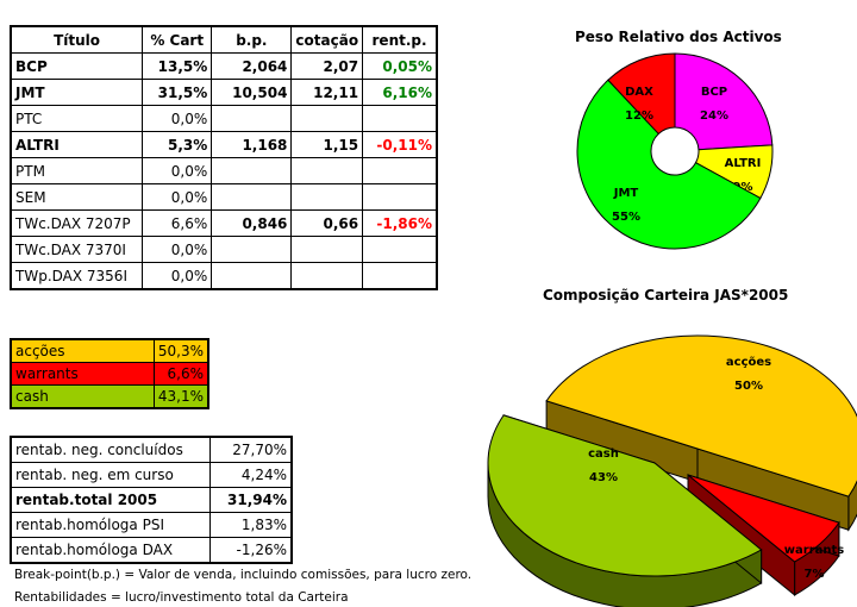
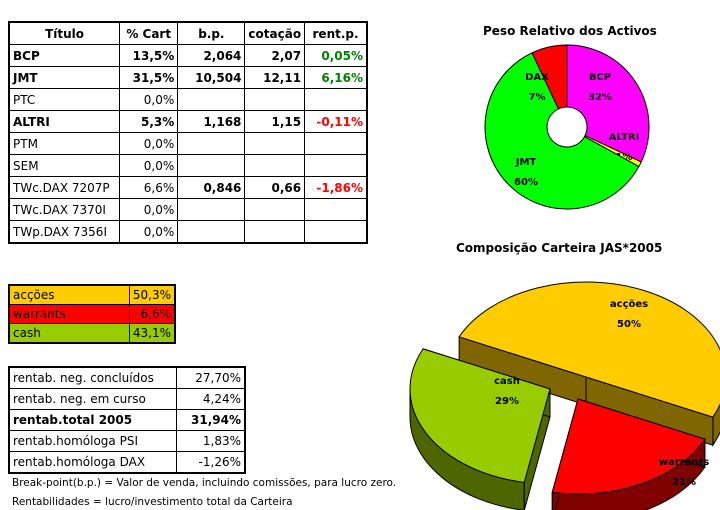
Peso Relativo dos Activos/BCP: 24% -> 32%
Peso Relativo dos Activos/ALTRI: 9% -> 1%
Peso Relativo dos Activos/JMT: 55% -> 60%
Peso Relativo dos Activos/DAX: 12% -> 7%
Composição Carteira JAS*2005/warrants: 7% -> 21%
Composição Carteira JAS*2005/cash: 43% -> 29%
